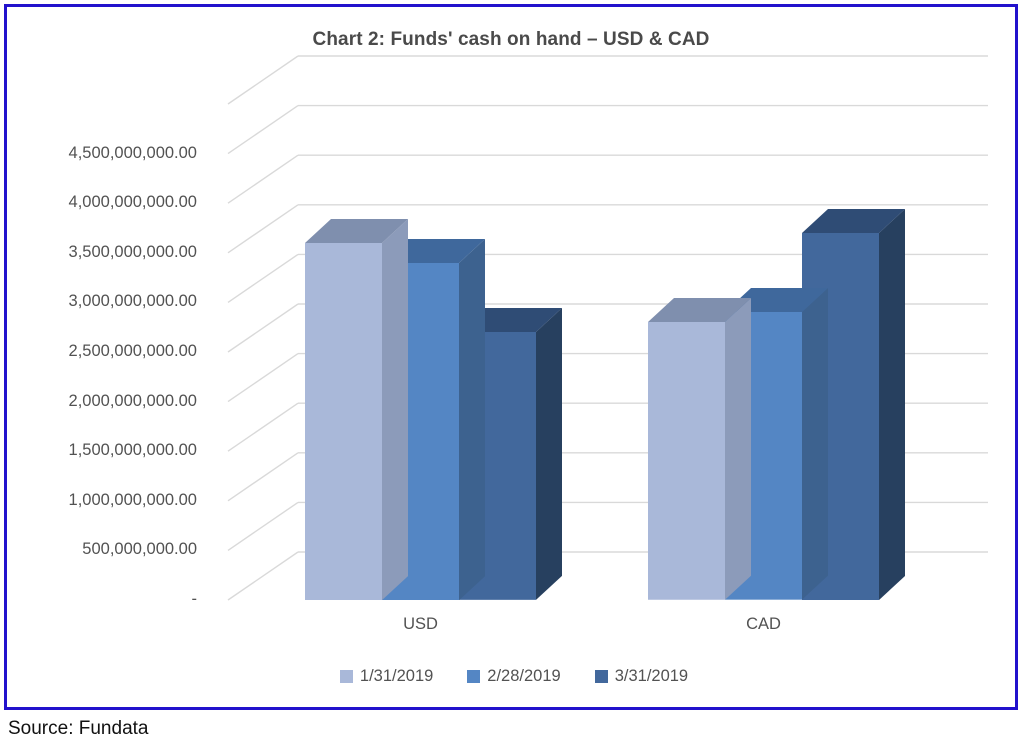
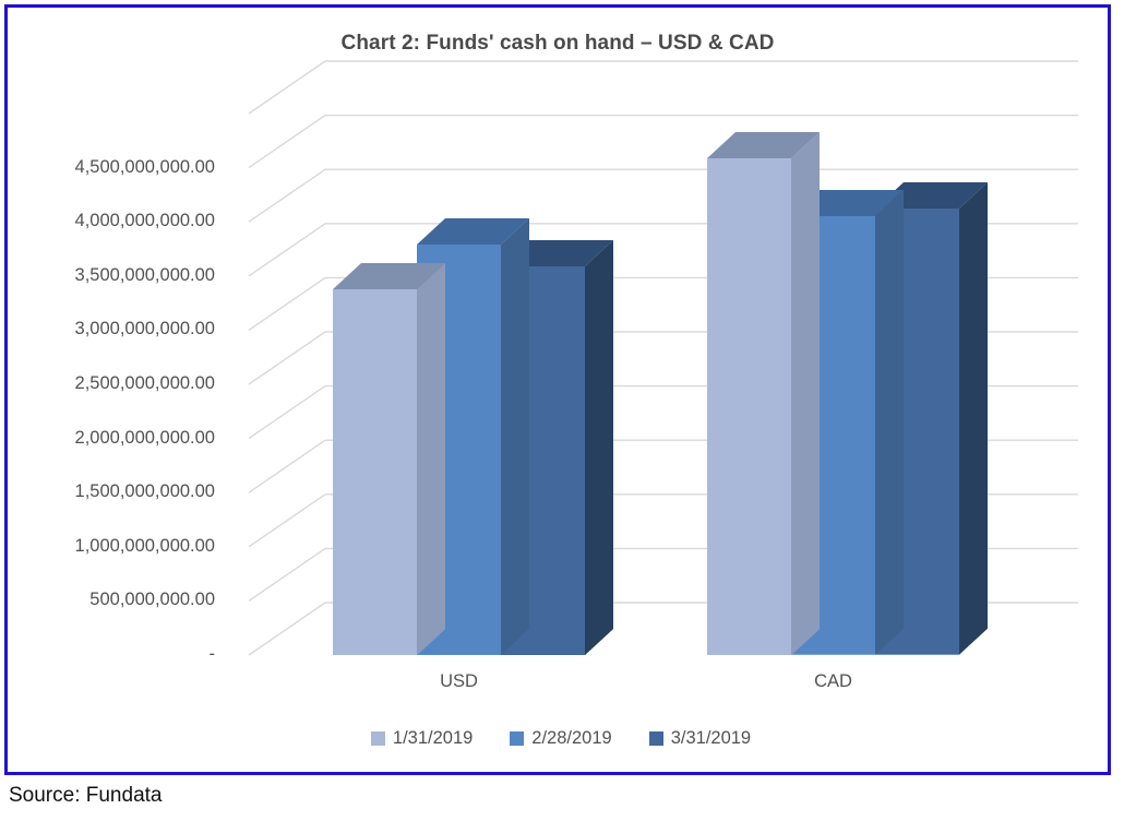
1/31/2019/USD: 3600000000 -> 3400000000
2/28/2019/USD: 3400000000 -> 3800000000
3/31/2019/USD: 2700000000 -> 3600000000
1/31/2019/CAD: 2800000000 -> 4600000000
2/28/2019/CAD: 2900000000 -> 4000000000
3/31/2019/CAD: 3700000000 -> 4100000000
